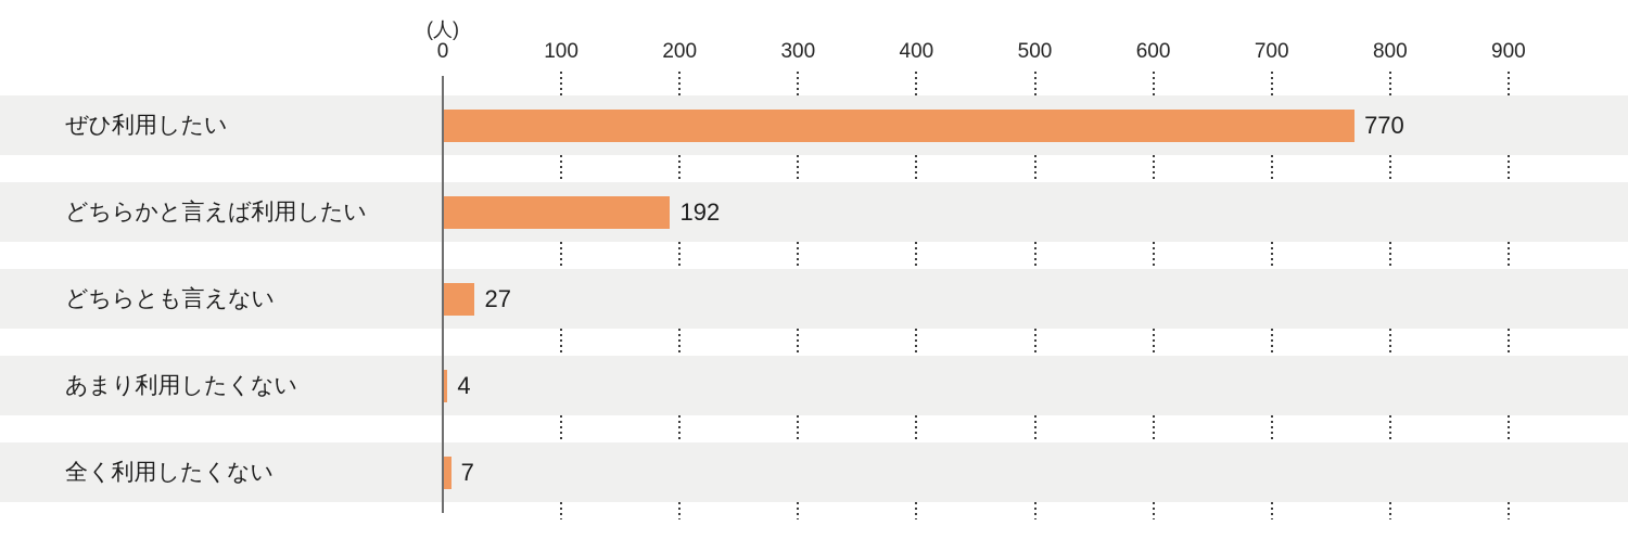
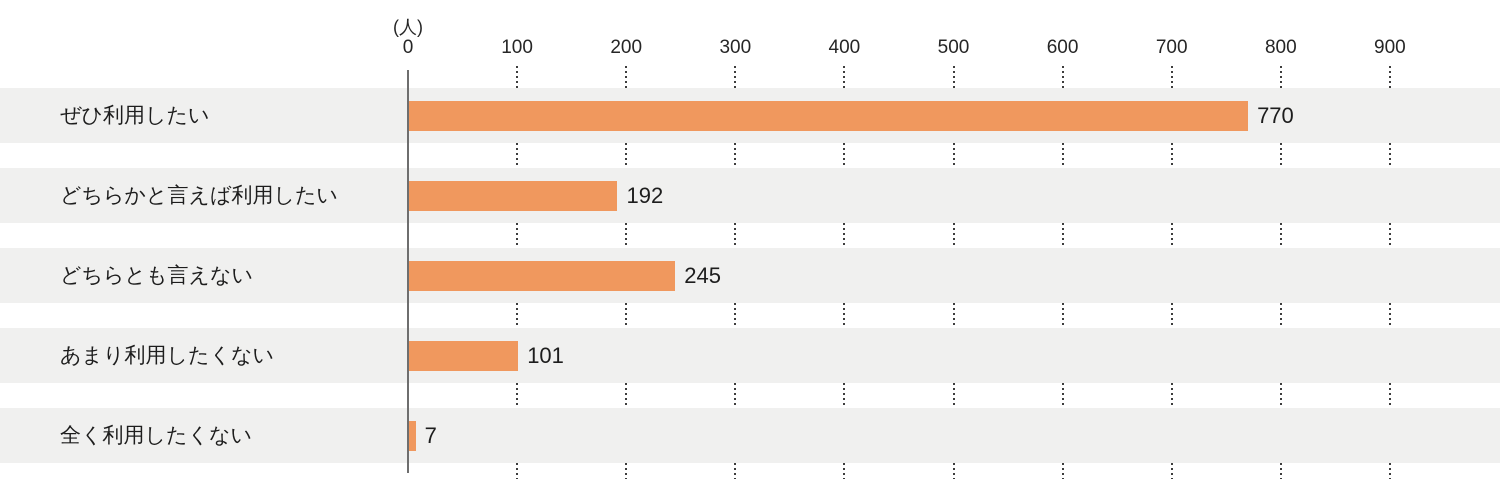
どちらとも言えない: 27 -> 245
あまり利用したくない: 4 -> 101
